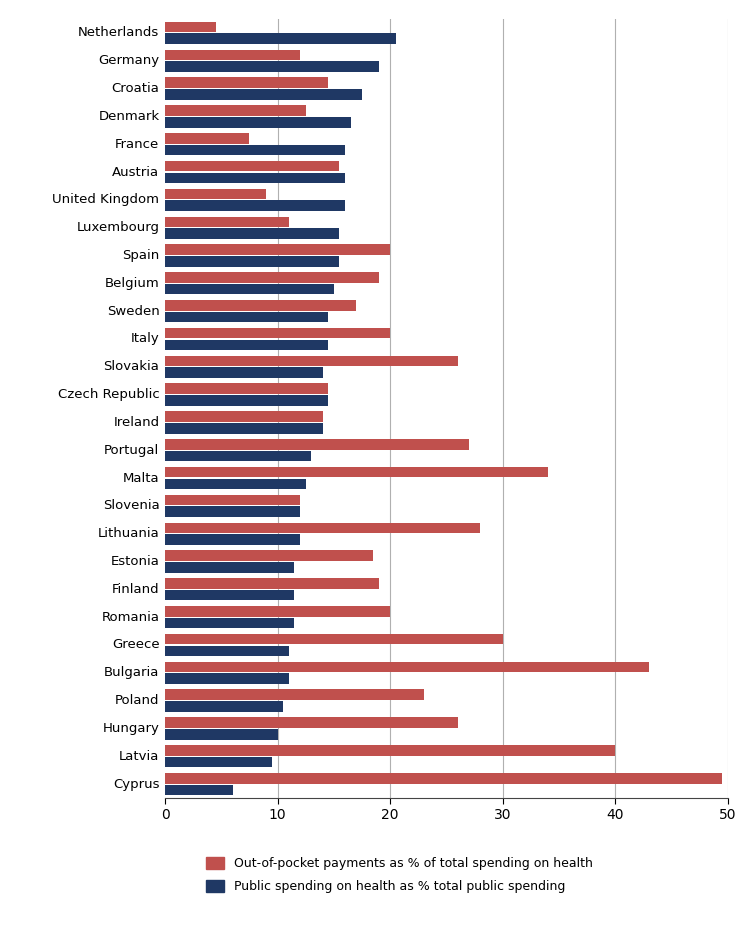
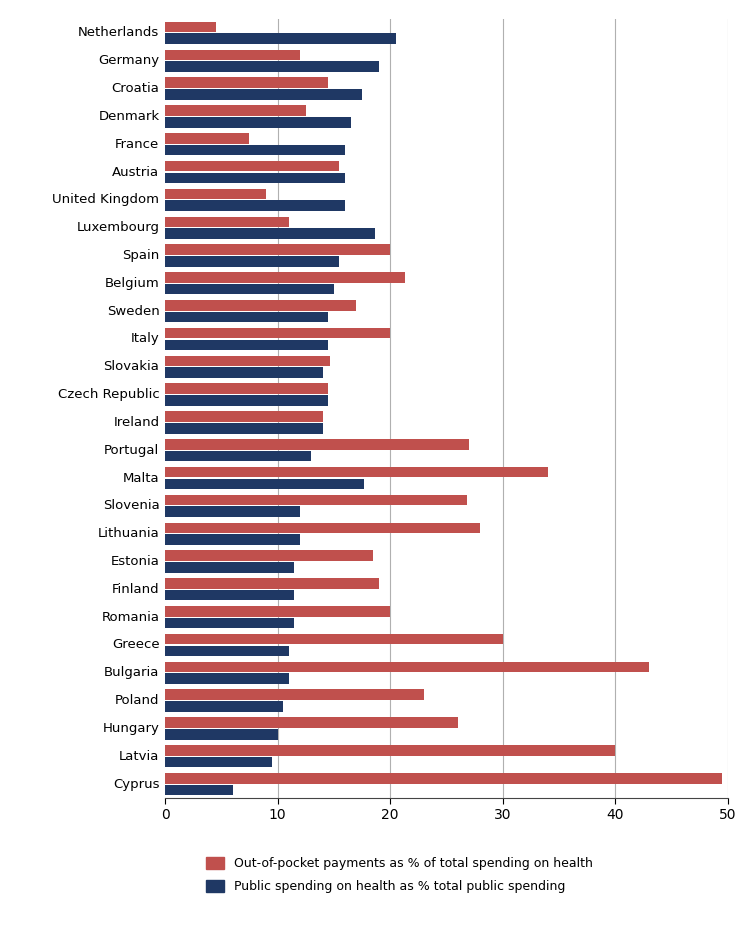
Public spending on health as % total public spending/Luxembourg: 15.5 -> 18.7
Out-of-pocket payments as % of total spending on health/Belgium: 19.0 -> 21.3
Out-of-pocket payments as % of total spending on health/Slovakia: 26.0 -> 14.7
Public spending on health as % total public spending/Malta: 12.5 -> 17.7
Out-of-pocket payments as % of total spending on health/Slovenia: 12.0 -> 26.8
